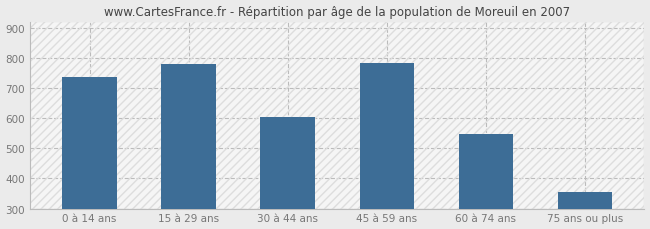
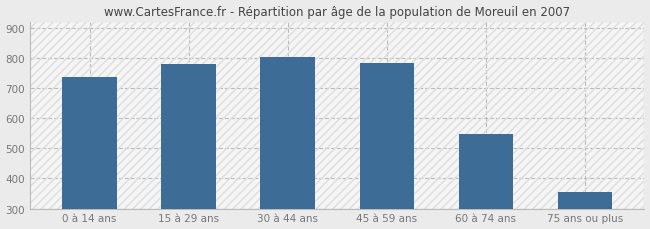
30 à 44 ans: 605 -> 802
